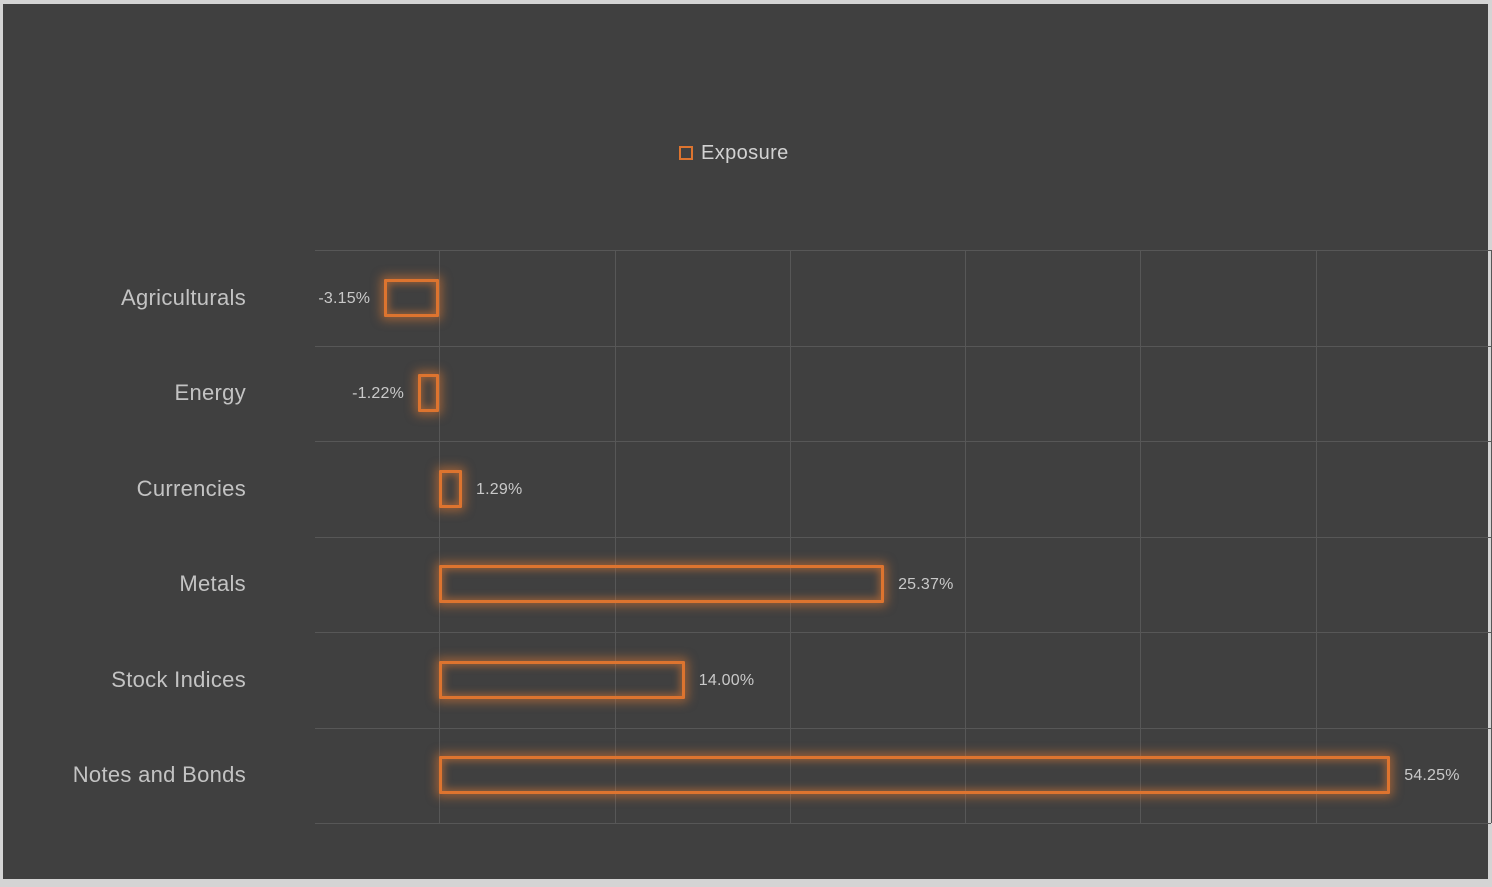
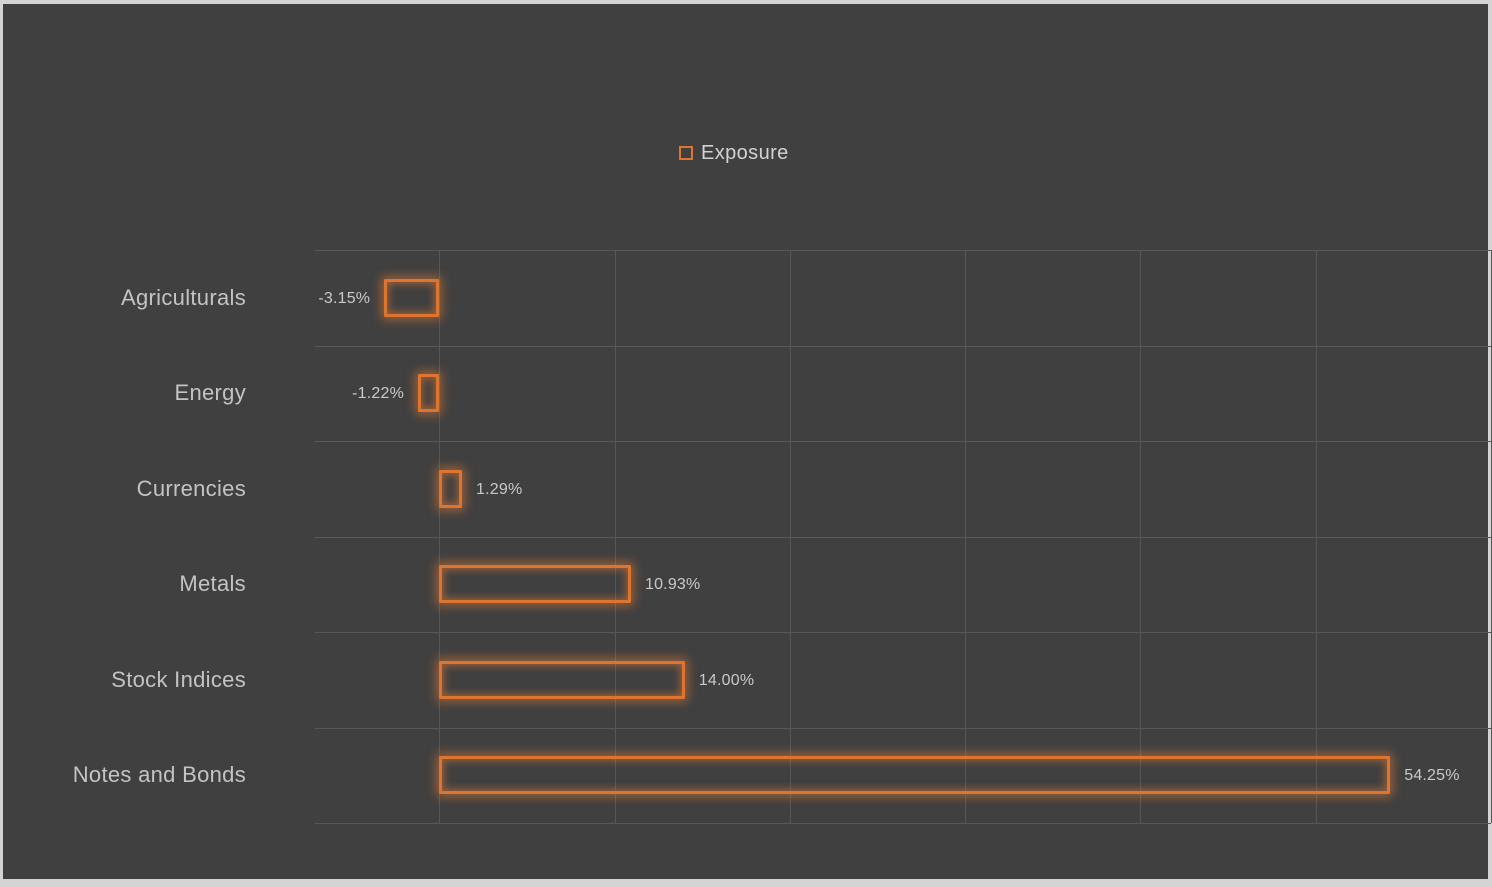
Metals: 25.37% -> 10.93%
